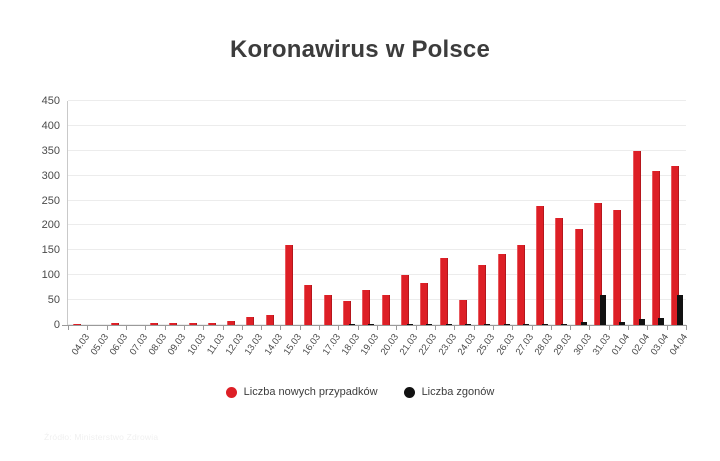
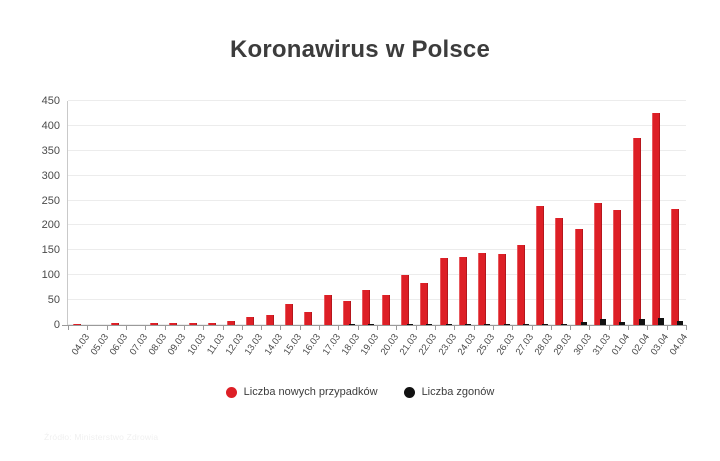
Liczba nowych przypadków/15.03: 160 -> 40
Liczba nowych przypadków/16.03: 80 -> 30
Liczba nowych przypadków/24.03: 50 -> 140
Liczba nowych przypadków/25.03: 120 -> 140
Liczba zgonów/31.03: 60 -> 10
Liczba nowych przypadków/02.04: 350 -> 380
Liczba nowych przypadków/03.04: 310 -> 420
Liczba nowych przypadków/04.04: 320 -> 230
Liczba zgonów/04.04: 60 -> 10
